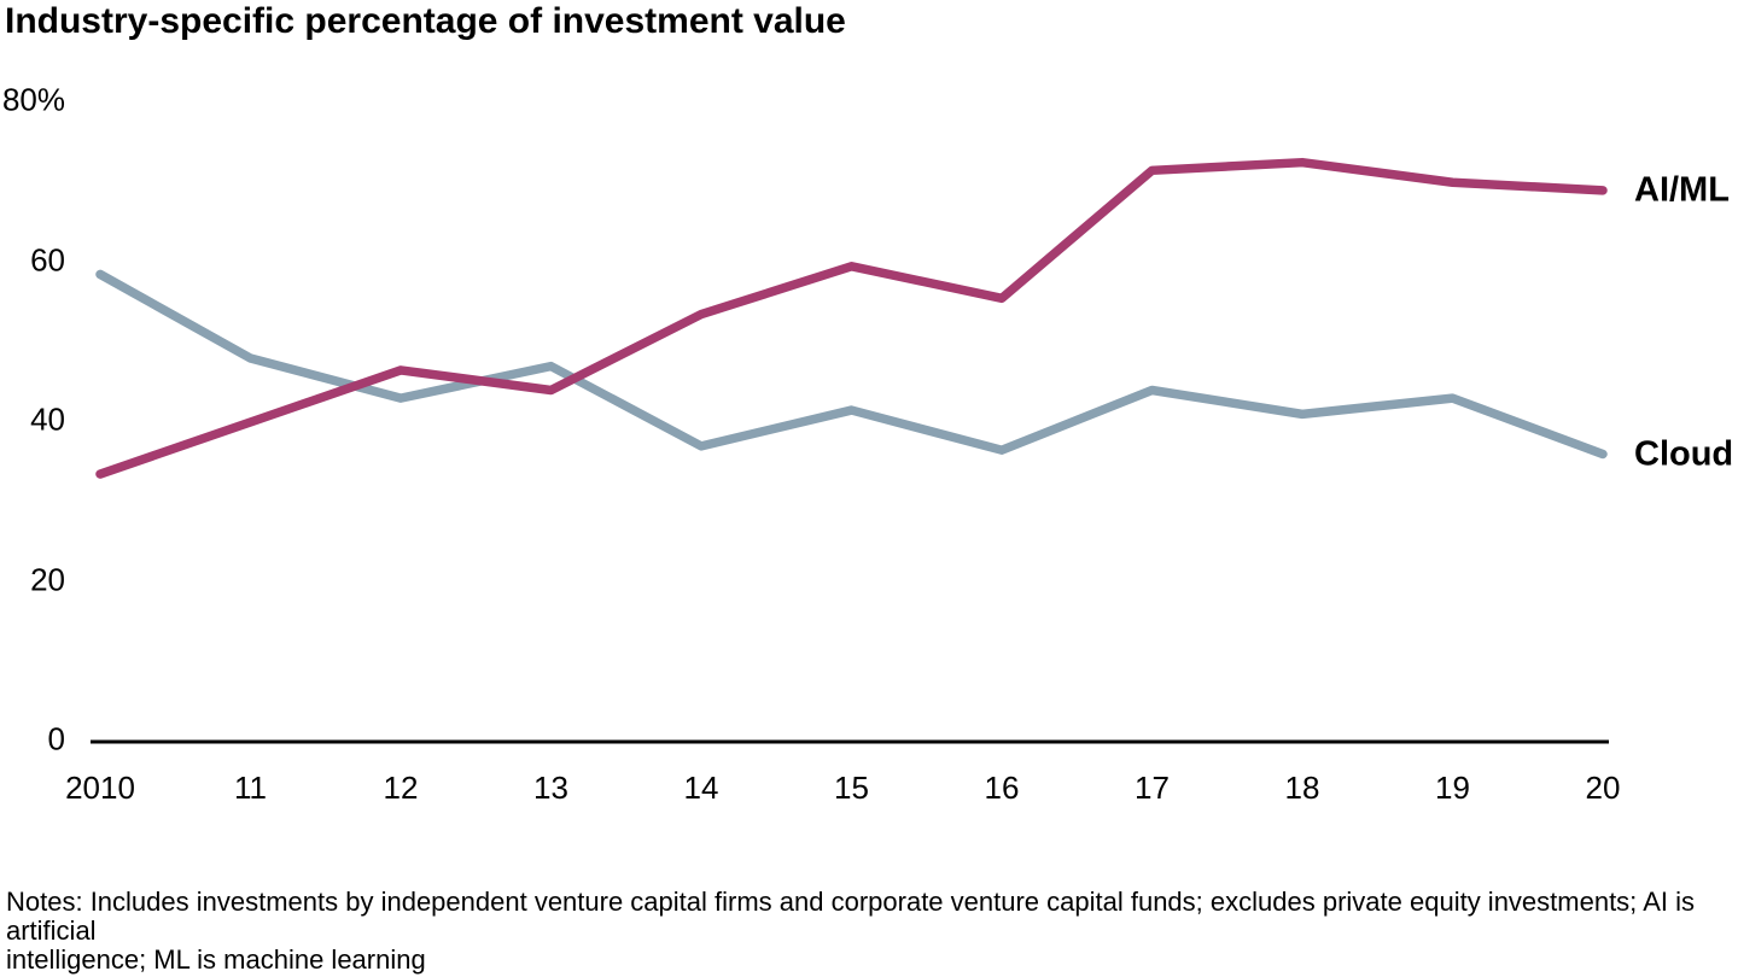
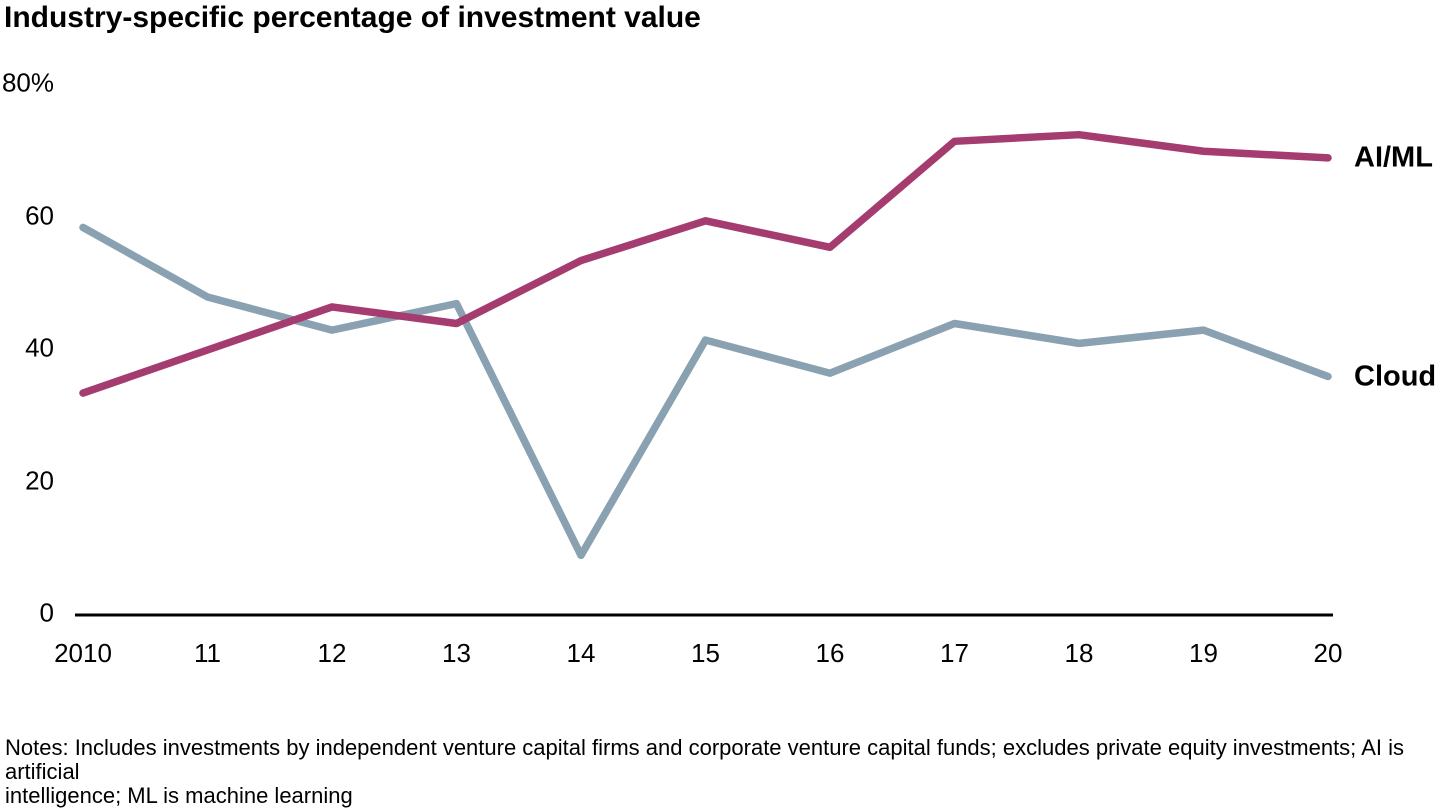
Cloud/14: 37% -> 9%
